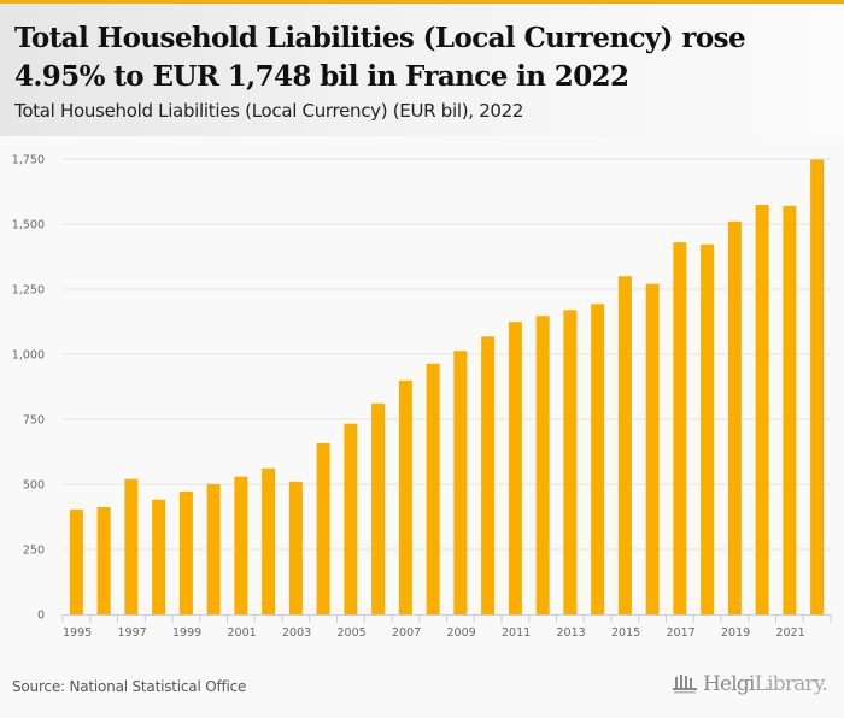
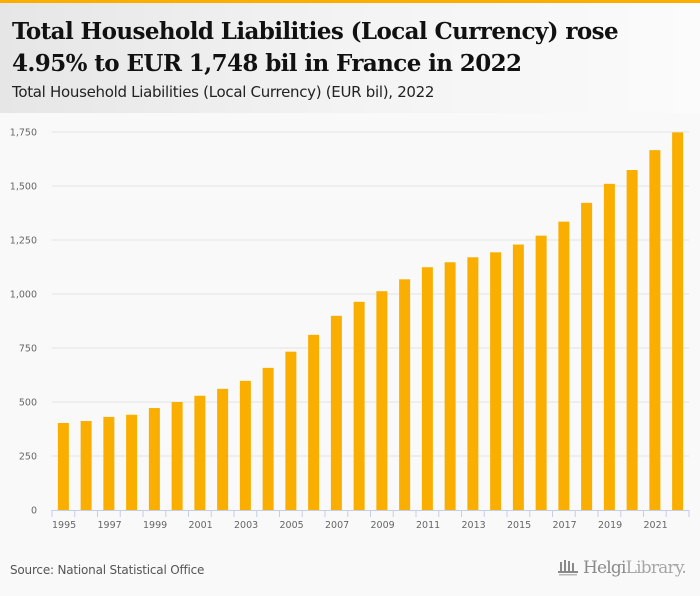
1997: 520 -> 430
2003: 510 -> 600
2015: 1300 -> 1230
2017: 1430 -> 1340
2021: 1570 -> 1670
